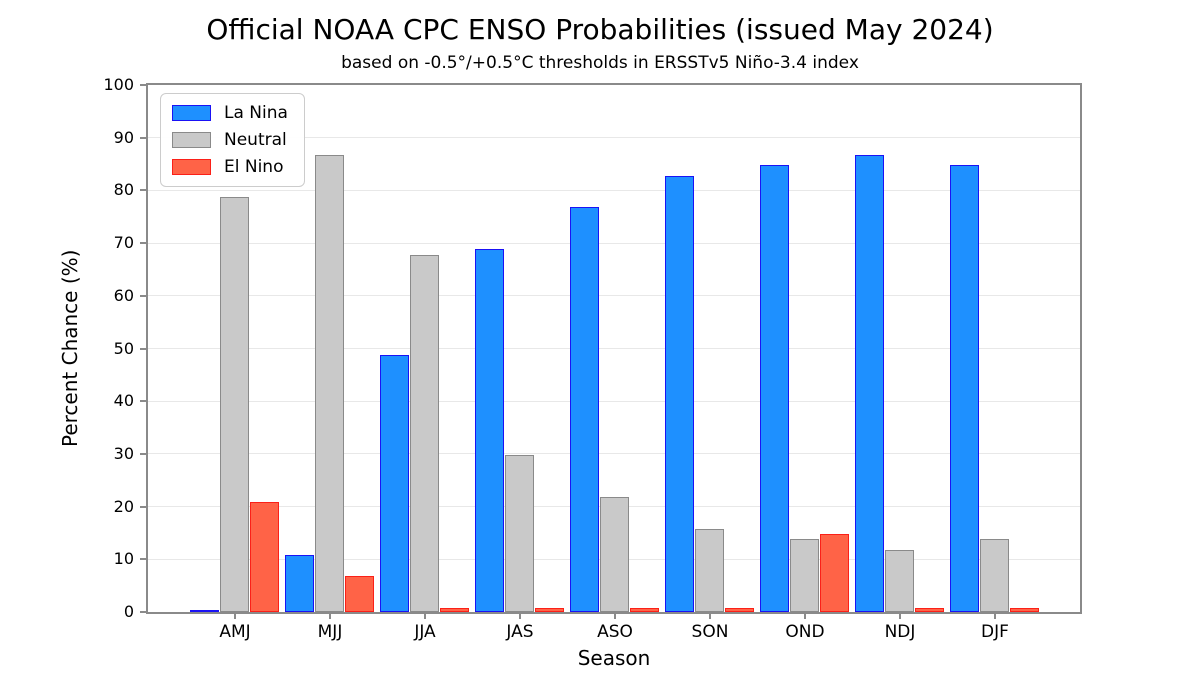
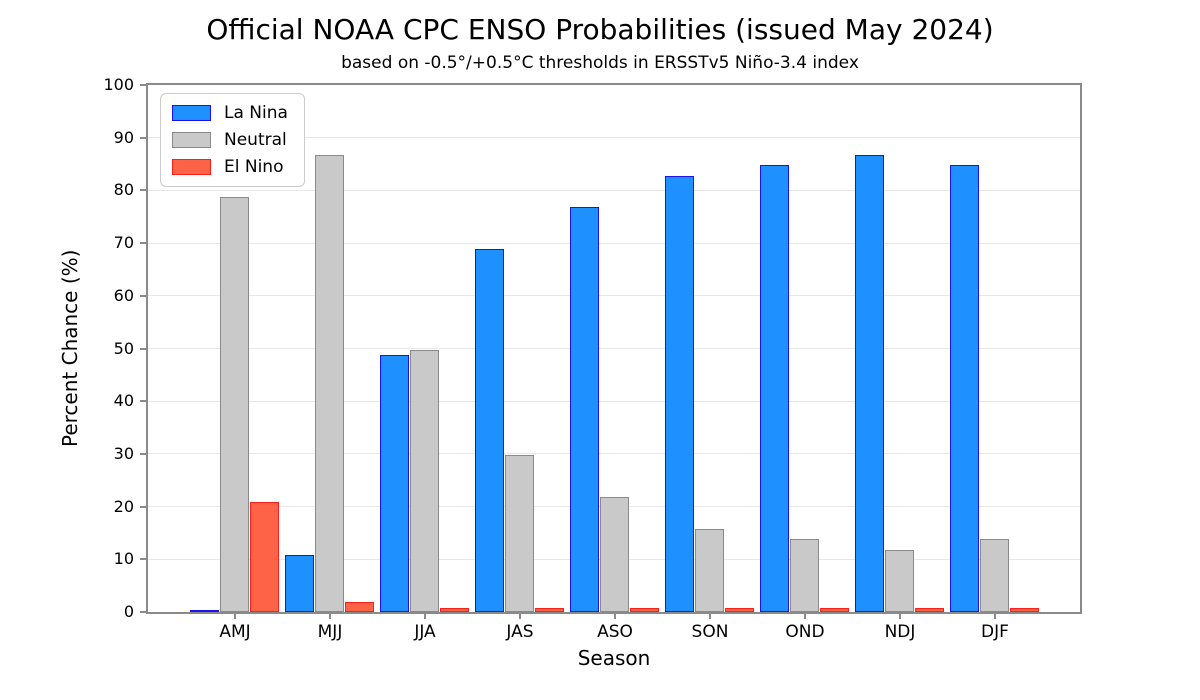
El Nino/MJJ: 7 -> 2
Neutral/JJA: 68 -> 50
El Nino/OND: 15 -> 1
